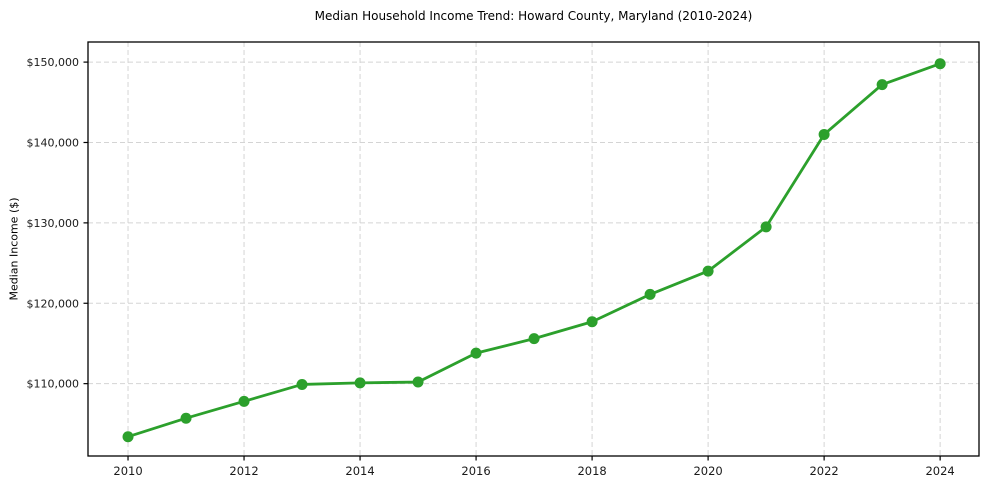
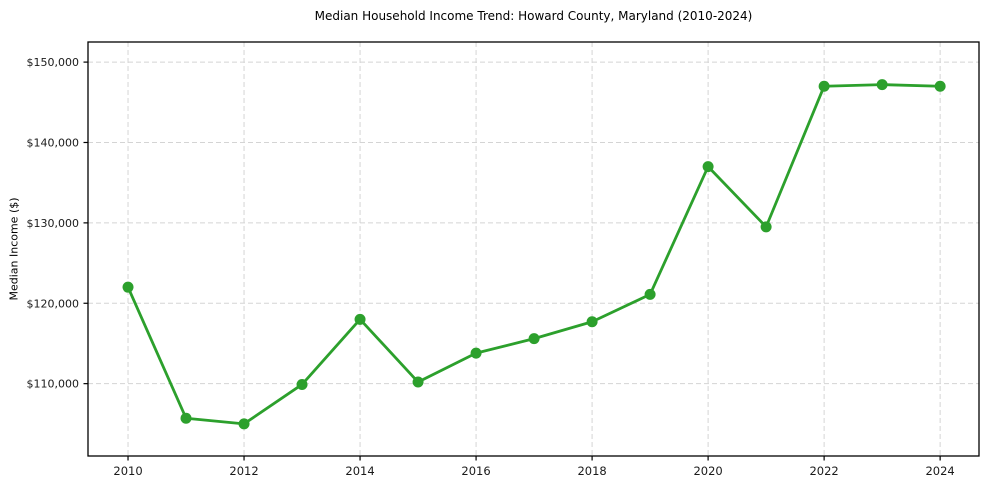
2010: $103000 -> $122000
2012: $108000 -> $105000
2014: $110000 -> $118000
2020: $124000 -> $137000
2022: $141000 -> $147000
2024: $150000 -> $147000
